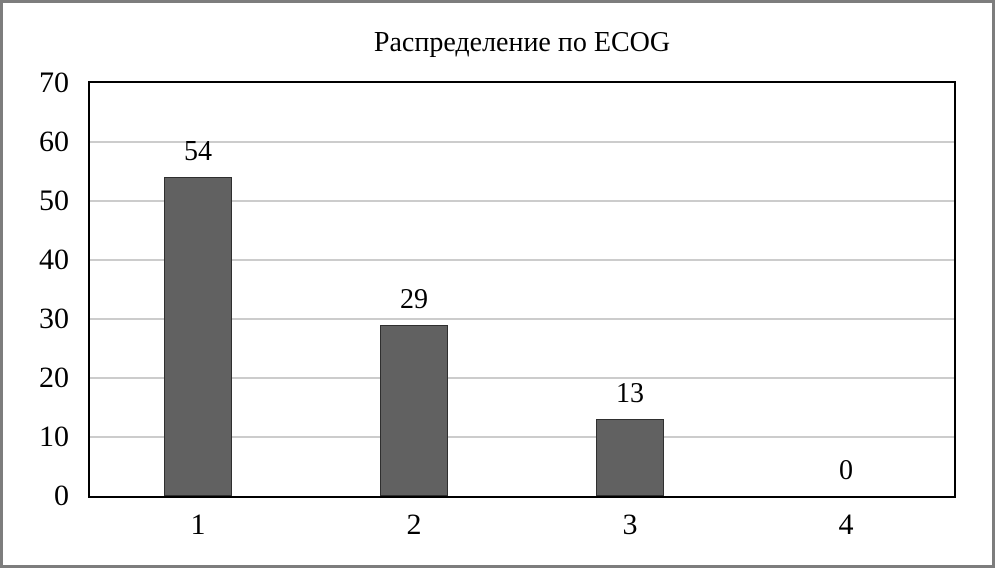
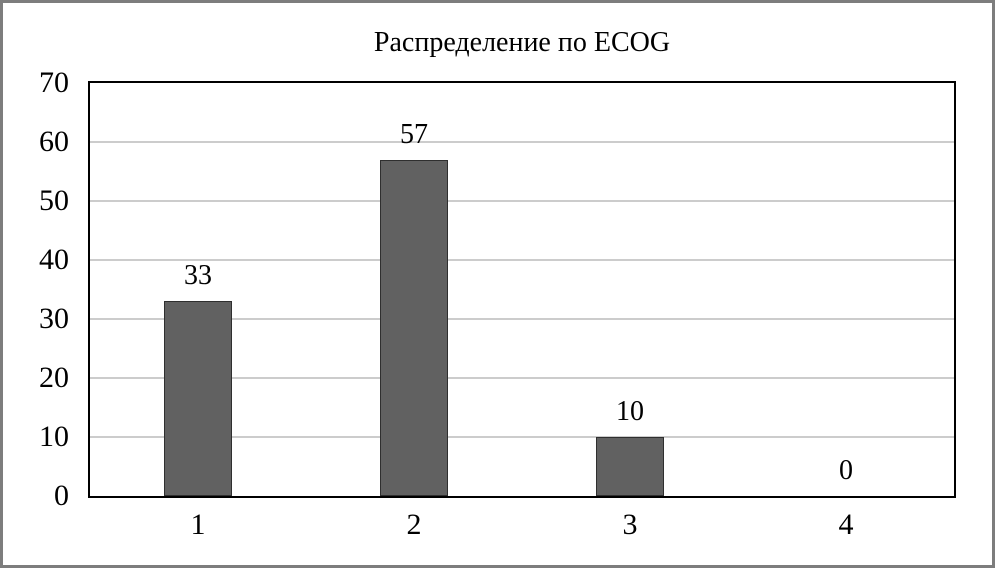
1: 54 -> 33
2: 29 -> 57
3: 13 -> 10
